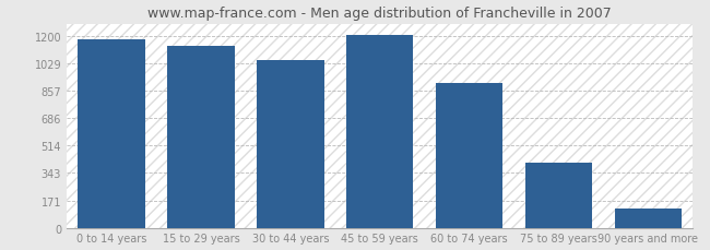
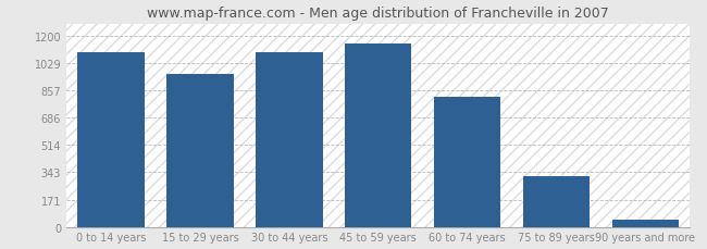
0 to 14 years: 1180 -> 1100
15 to 29 years: 1140 -> 960
30 to 44 years: 1050 -> 1100
45 to 59 years: 1210 -> 1150
60 to 74 years: 910 -> 820
75 to 89 years: 410 -> 320
90 years and more: 120 -> 40
